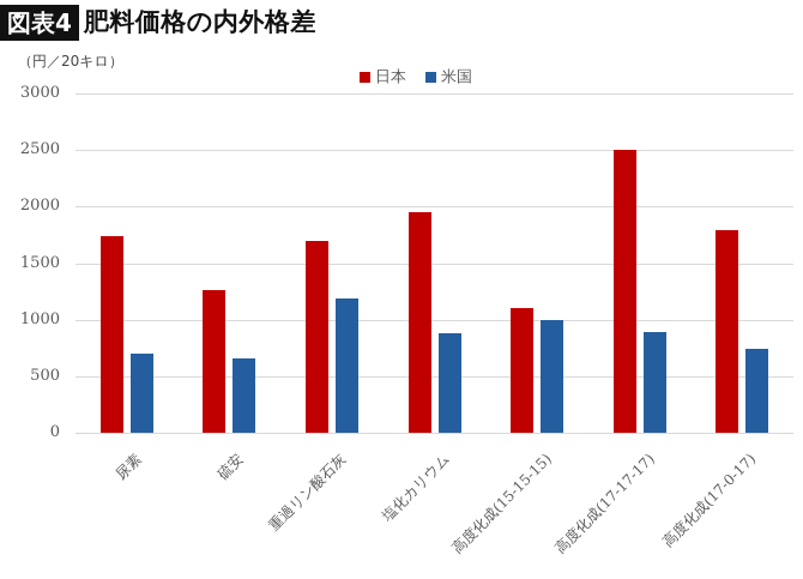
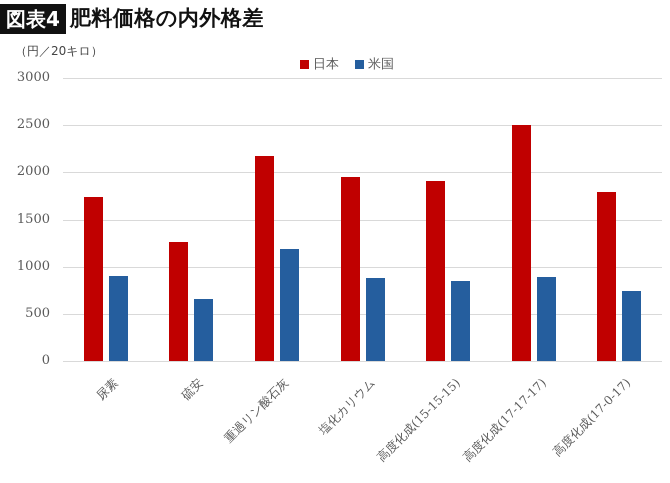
米国/尿素: 700 -> 900
日本/重過リン酸石灰: 1700 -> 2200
日本/高度化成(15-15-15): 1100 -> 1900
米国/高度化成(15-15-15): 1000 -> 800
